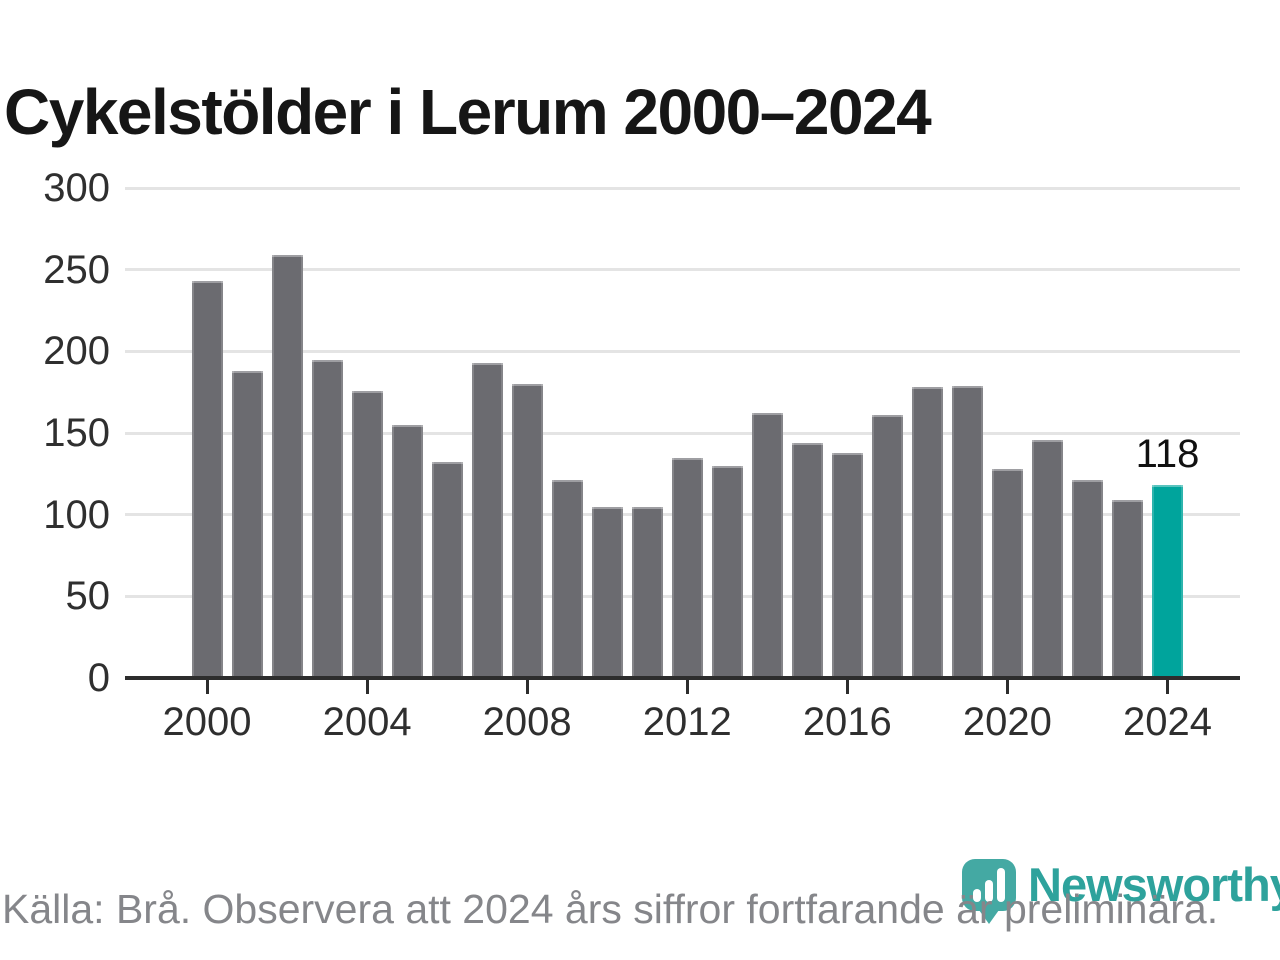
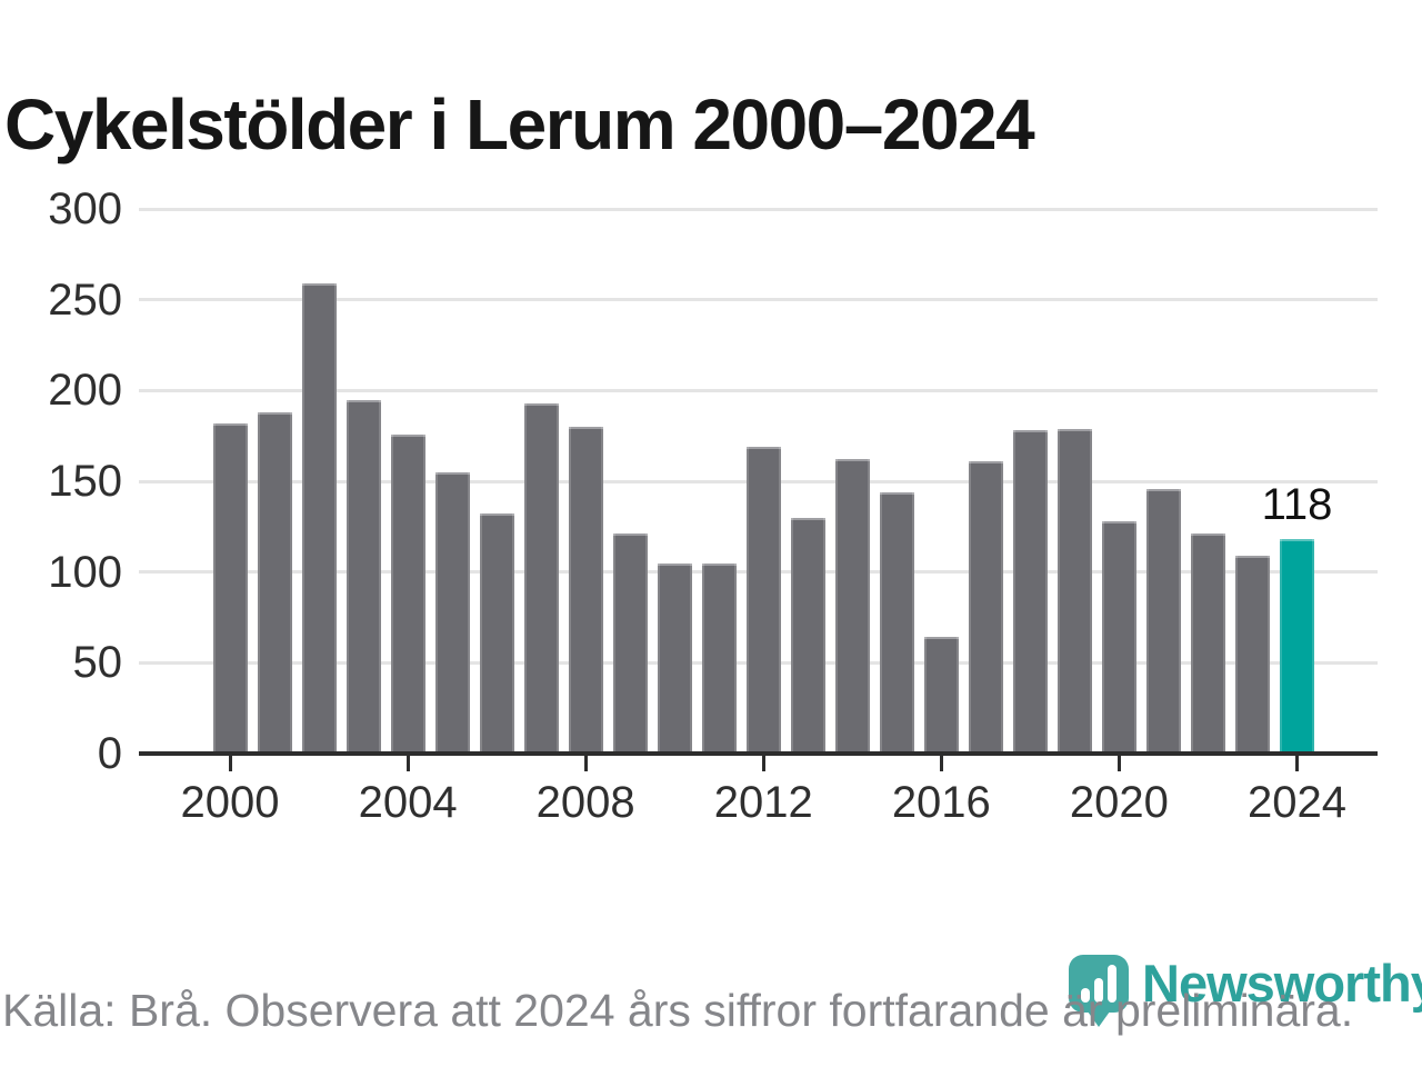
2000: 243 -> 182
2012: 135 -> 169
2016: 138 -> 64
